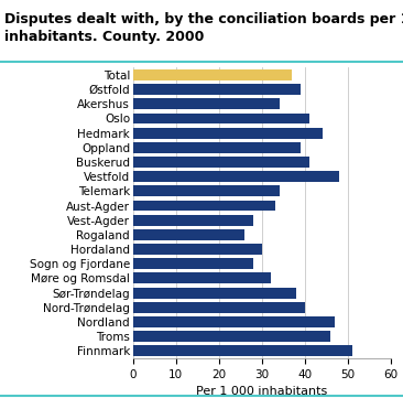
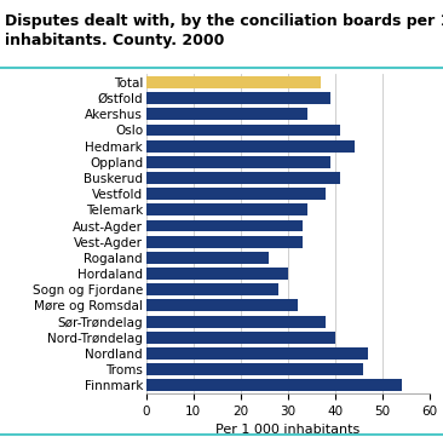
Vestfold: 48 -> 38
Vest-Agder: 28 -> 33
Finnmark: 51 -> 54
